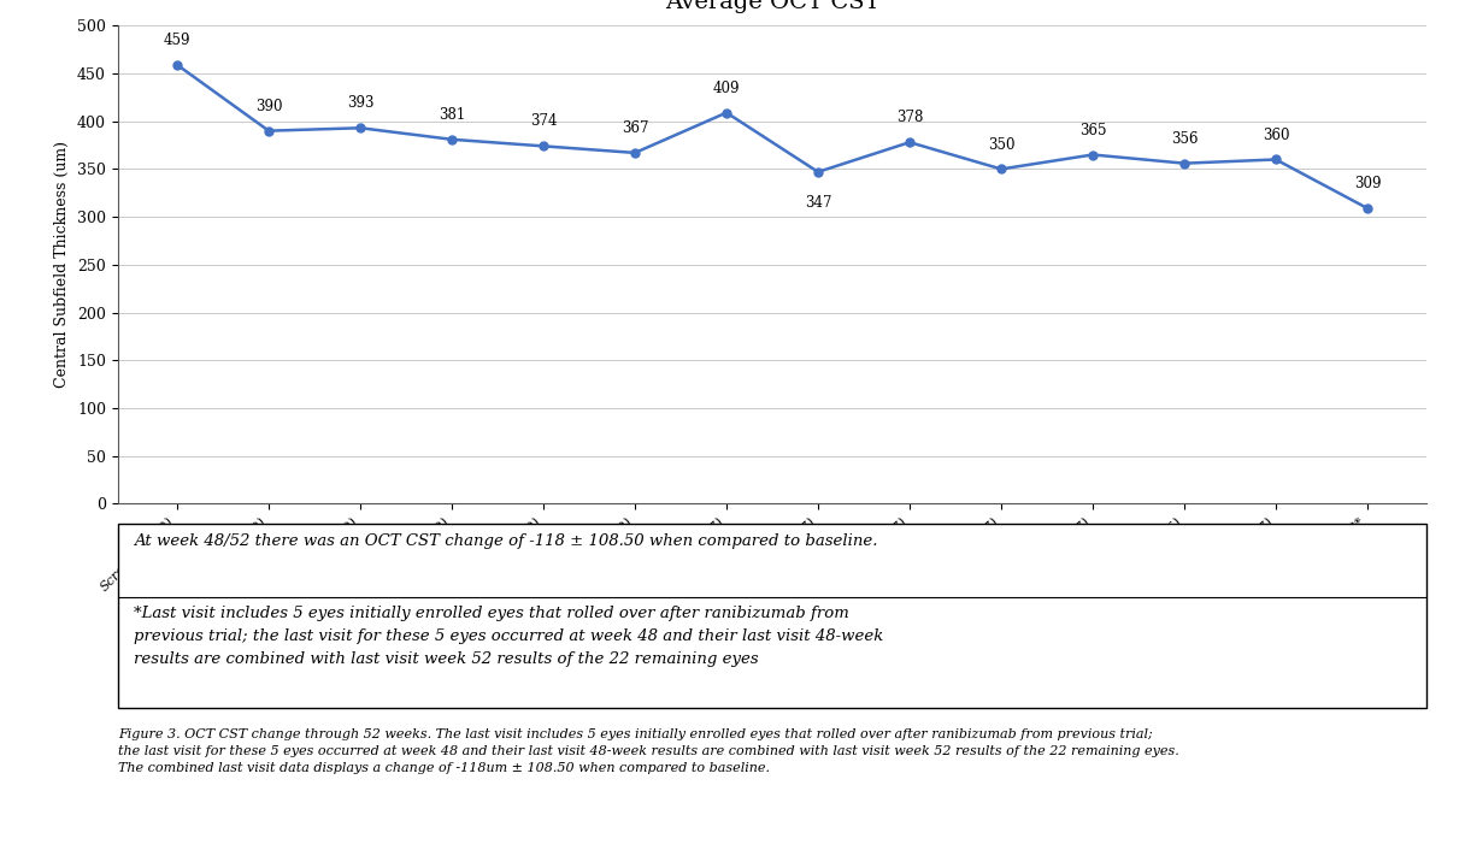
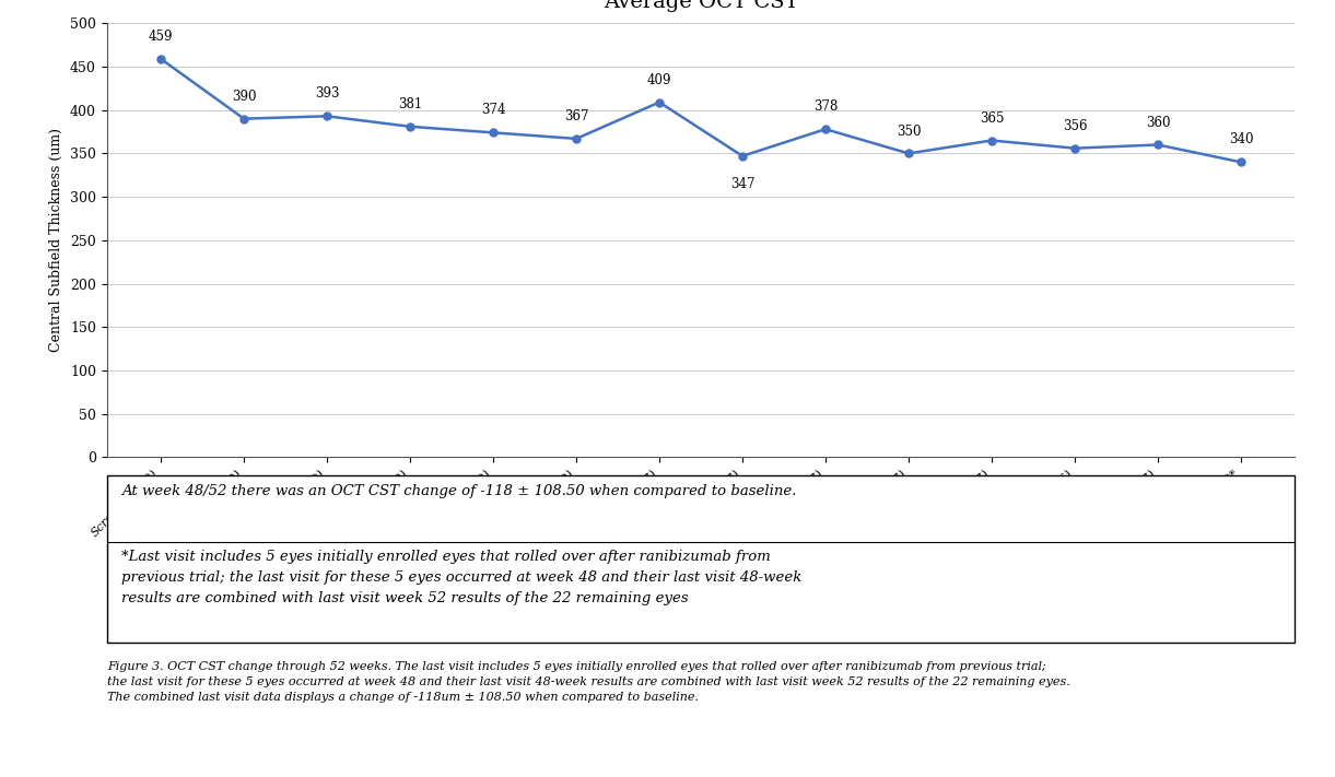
WK52/Last visit(N=27)*: 309 -> 340
